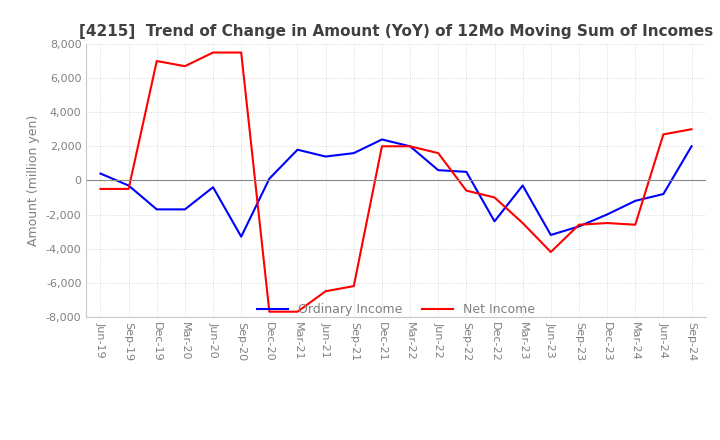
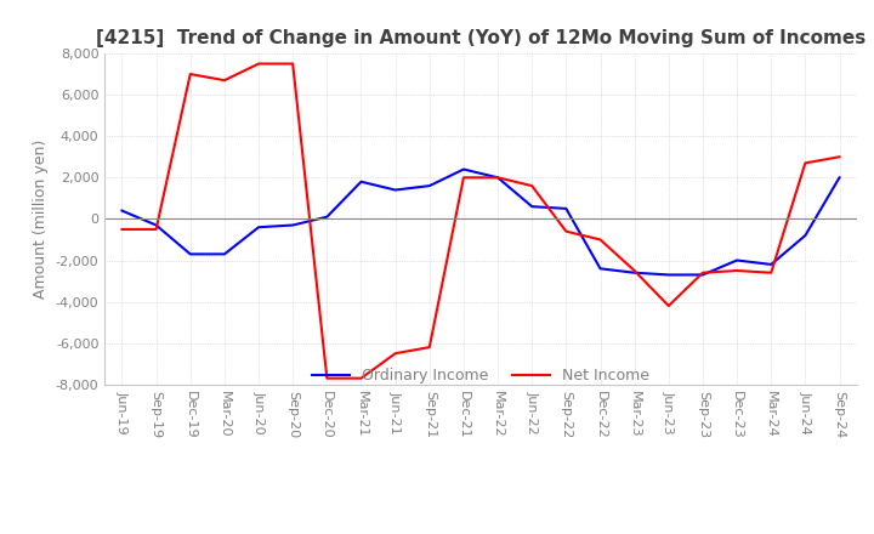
Ordinary Income/Sep-20: -3,300 -> -300
Ordinary Income/Mar-23: -300 -> -2,600
Ordinary Income/Jun-23: -3,200 -> -2,700
Ordinary Income/Mar-24: -1,200 -> -2,200
